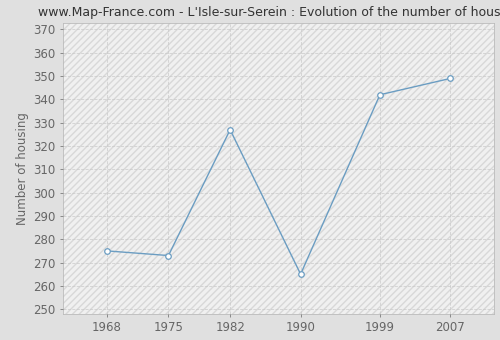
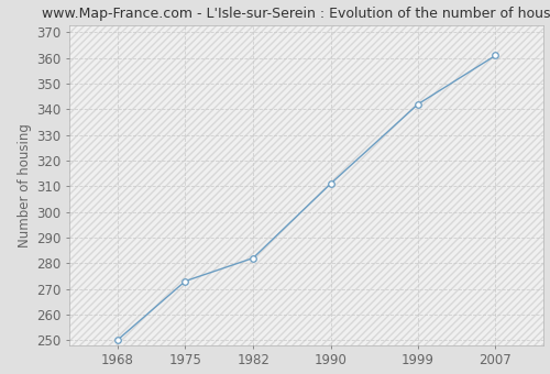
1968: 275 -> 250
1982: 327 -> 282
1990: 265 -> 311
2007: 349 -> 361
